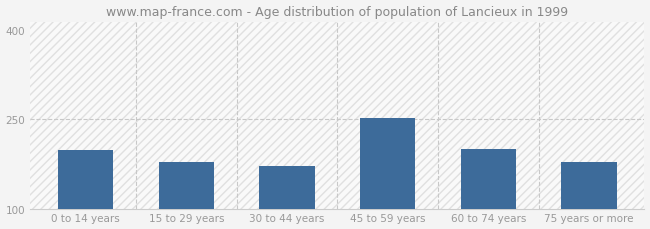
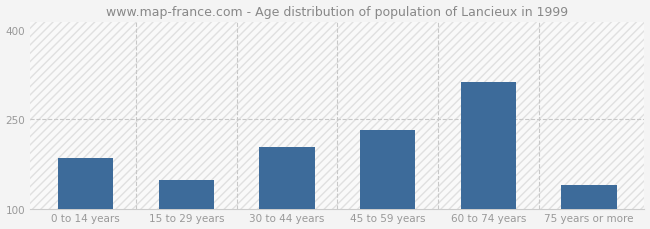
0 to 14 years: 198 -> 185
15 to 29 years: 178 -> 148
30 to 44 years: 172 -> 203
45 to 59 years: 252 -> 233
60 to 74 years: 200 -> 313
75 years or more: 178 -> 140
